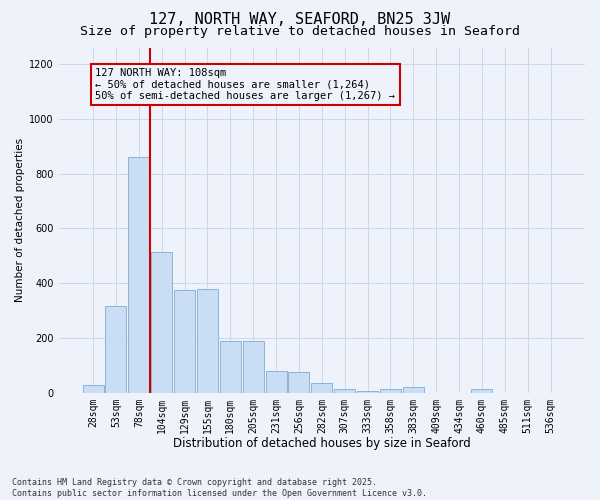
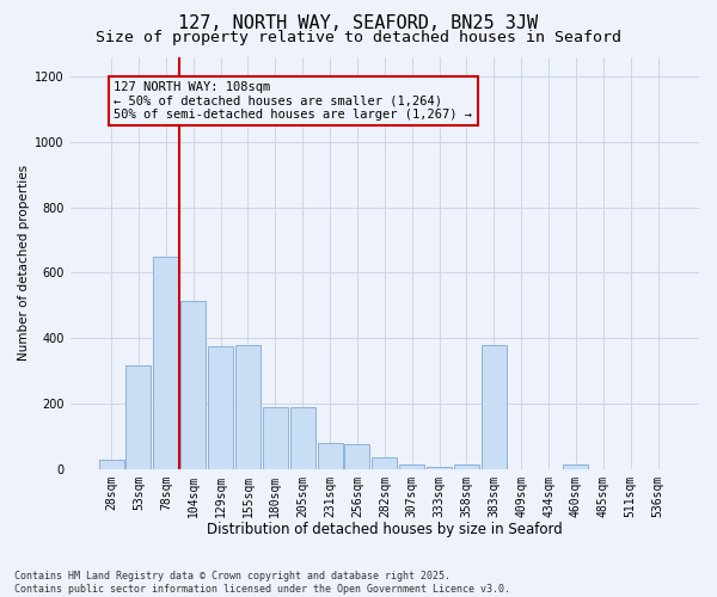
78sqm: 860 -> 650
383sqm: 20 -> 380
